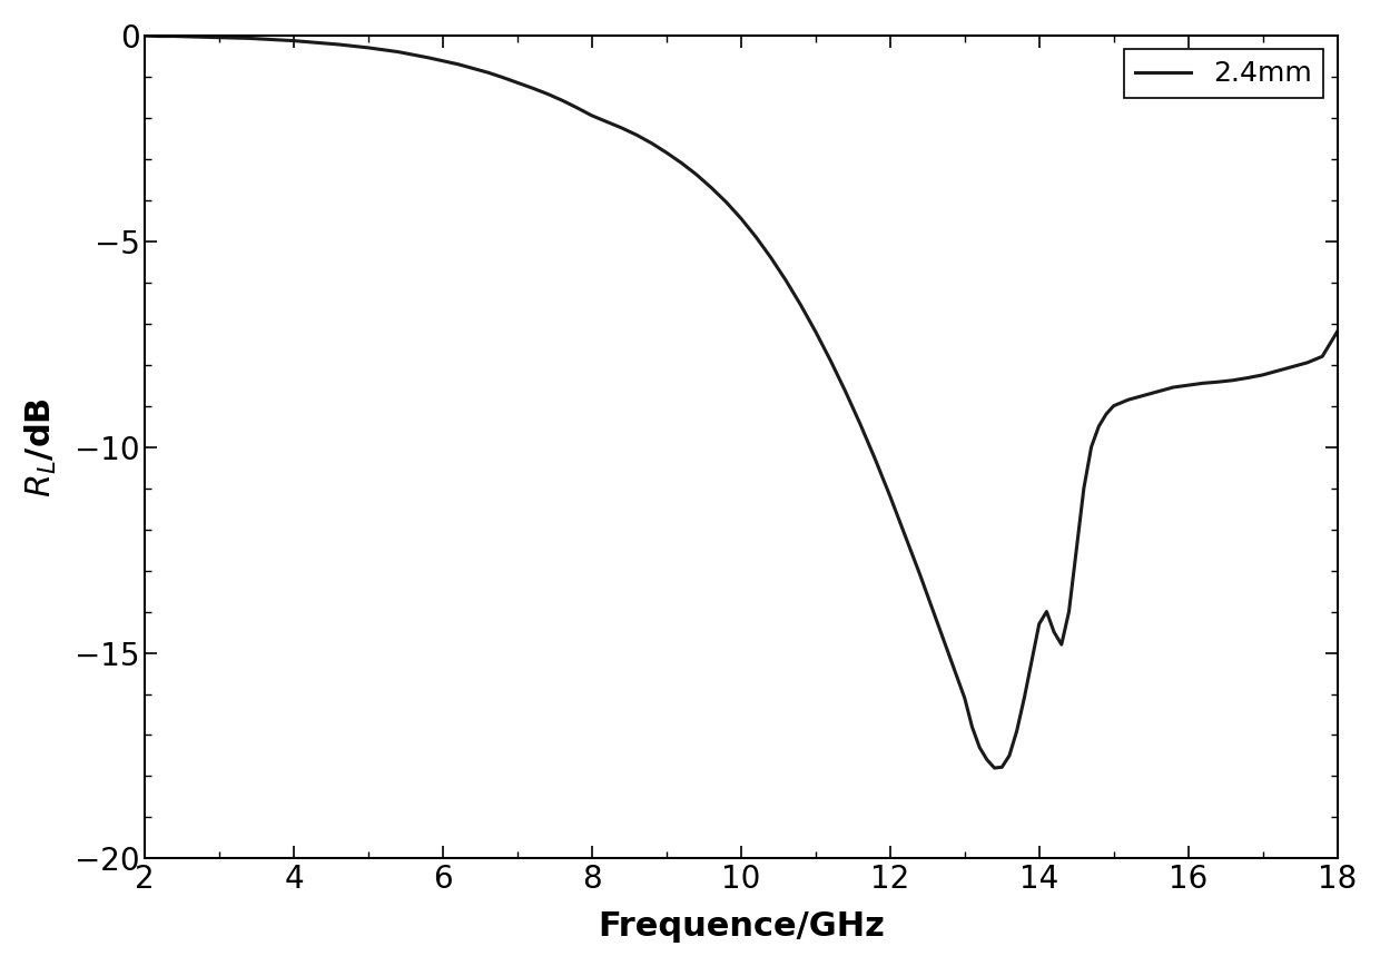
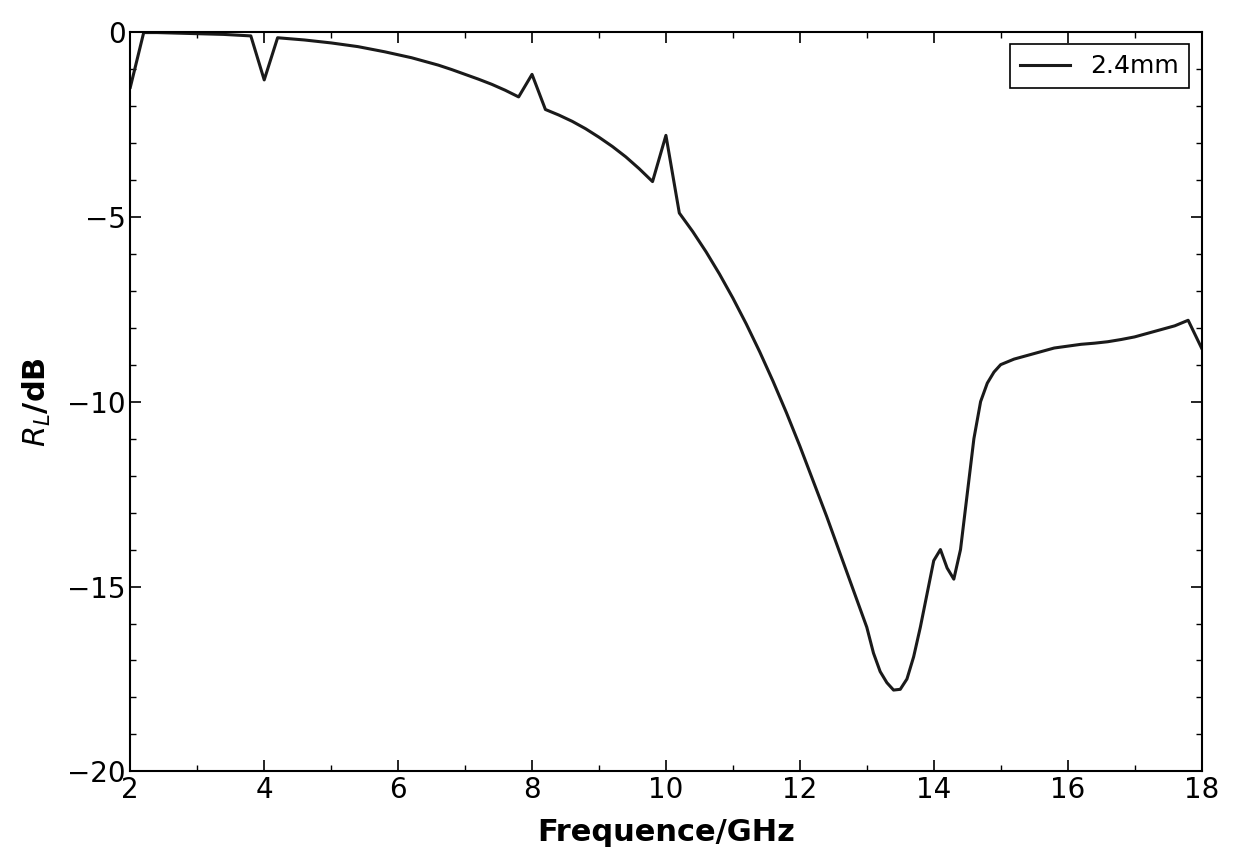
2: -0.01 -> -1.50
4: -0.13 -> -1.30
8: -1.95 -> -1.15
10: -4.45 -> -2.80
18: -7.20 -> -8.55
